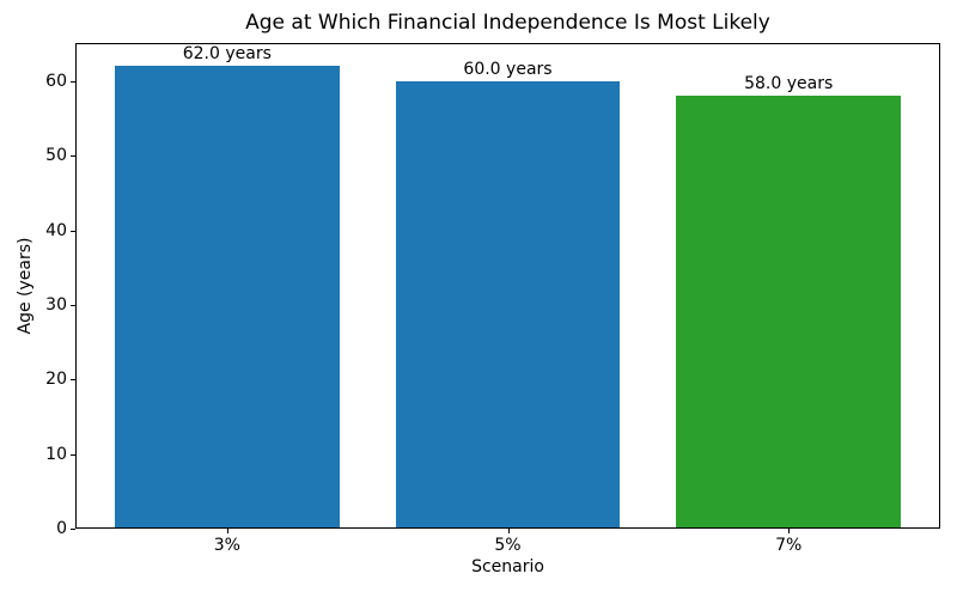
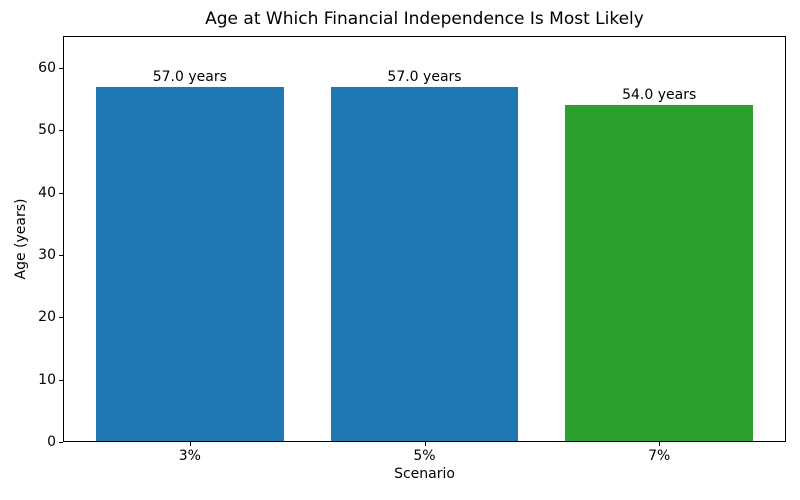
3%: 62.0 -> 57.0
5%: 60.0 -> 57.0
7%: 58.0 -> 54.0
